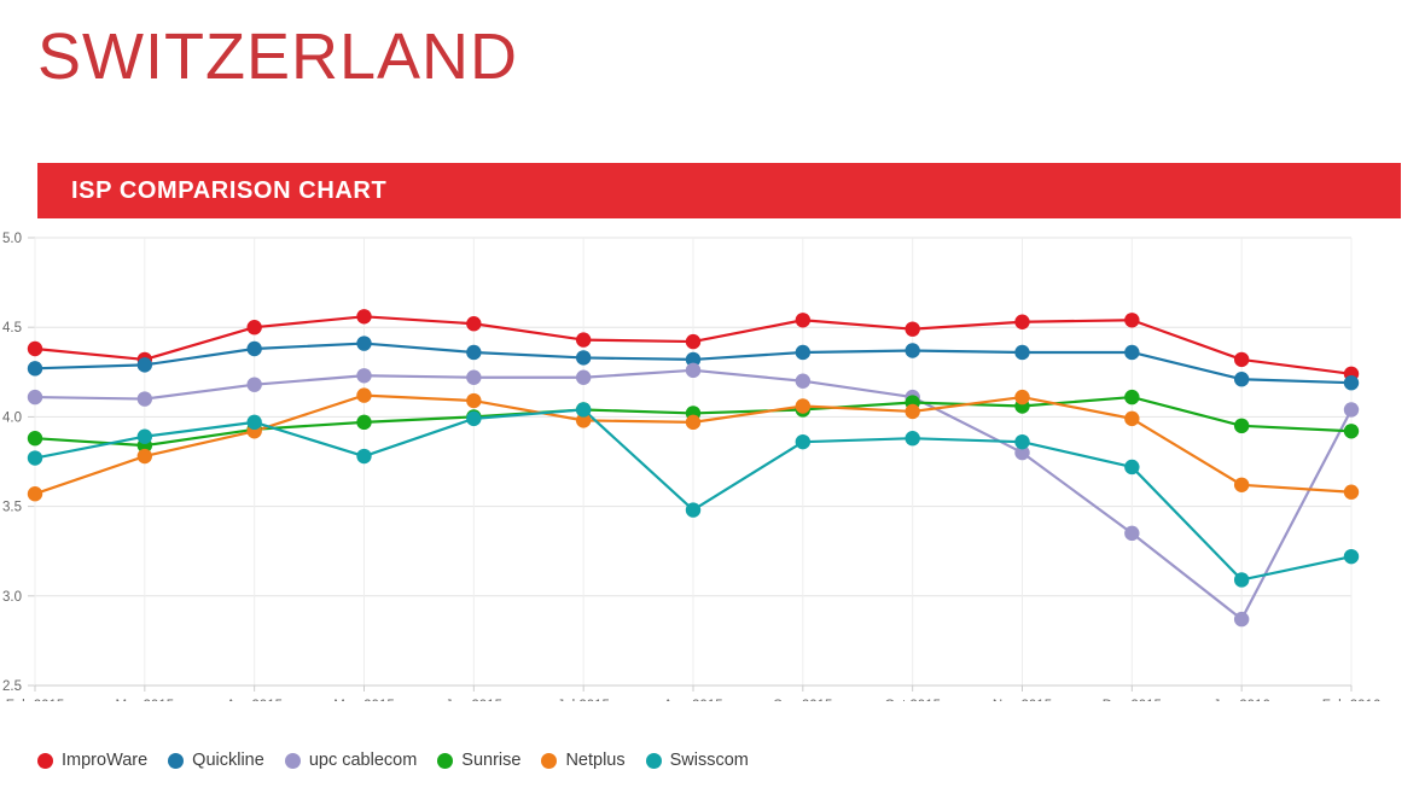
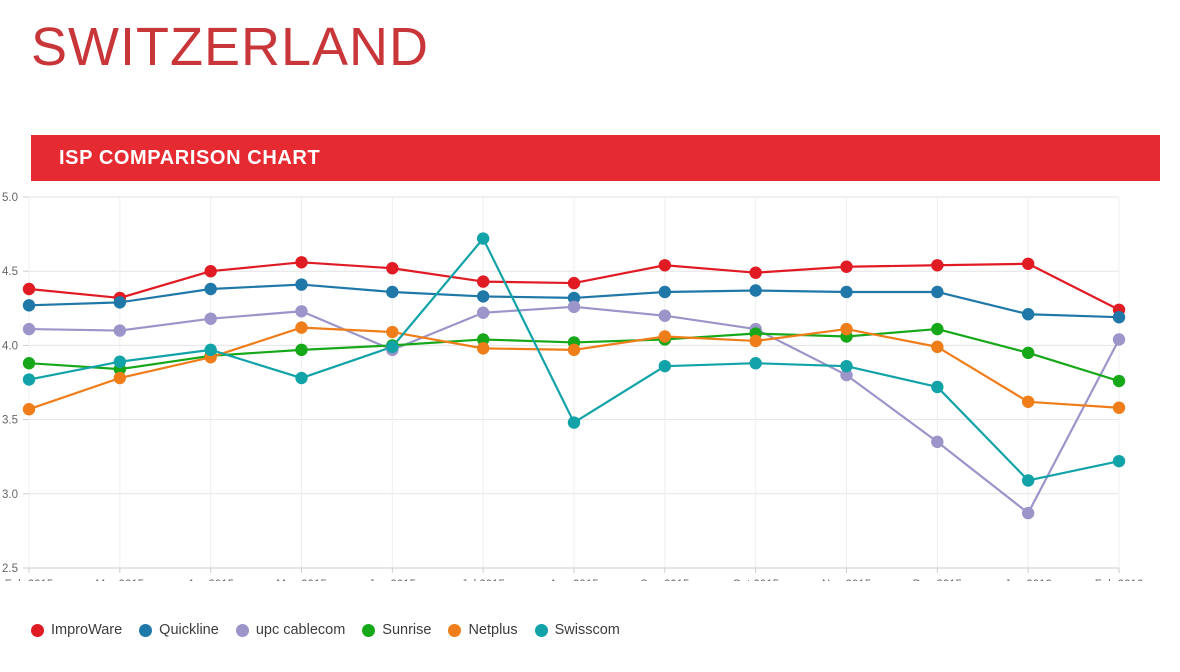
upc cablecom/Jun 2015: 4.22 -> 3.97
Swisscom/Jul 2015: 4.04 -> 4.72
ImproWare/Jan 2016: 4.32 -> 4.55
Sunrise/Feb 2016: 3.92 -> 3.76
